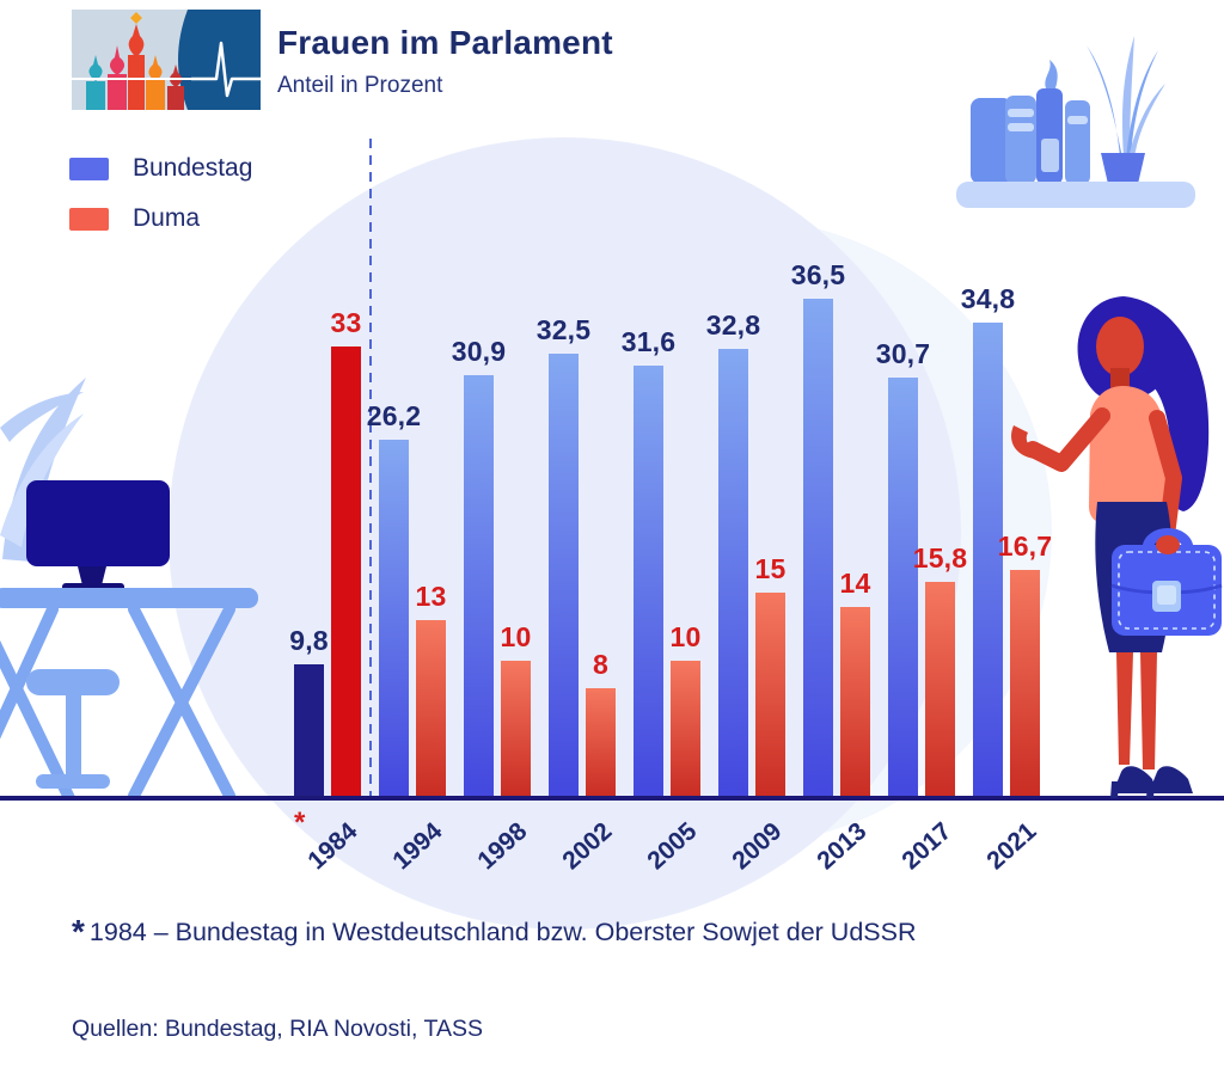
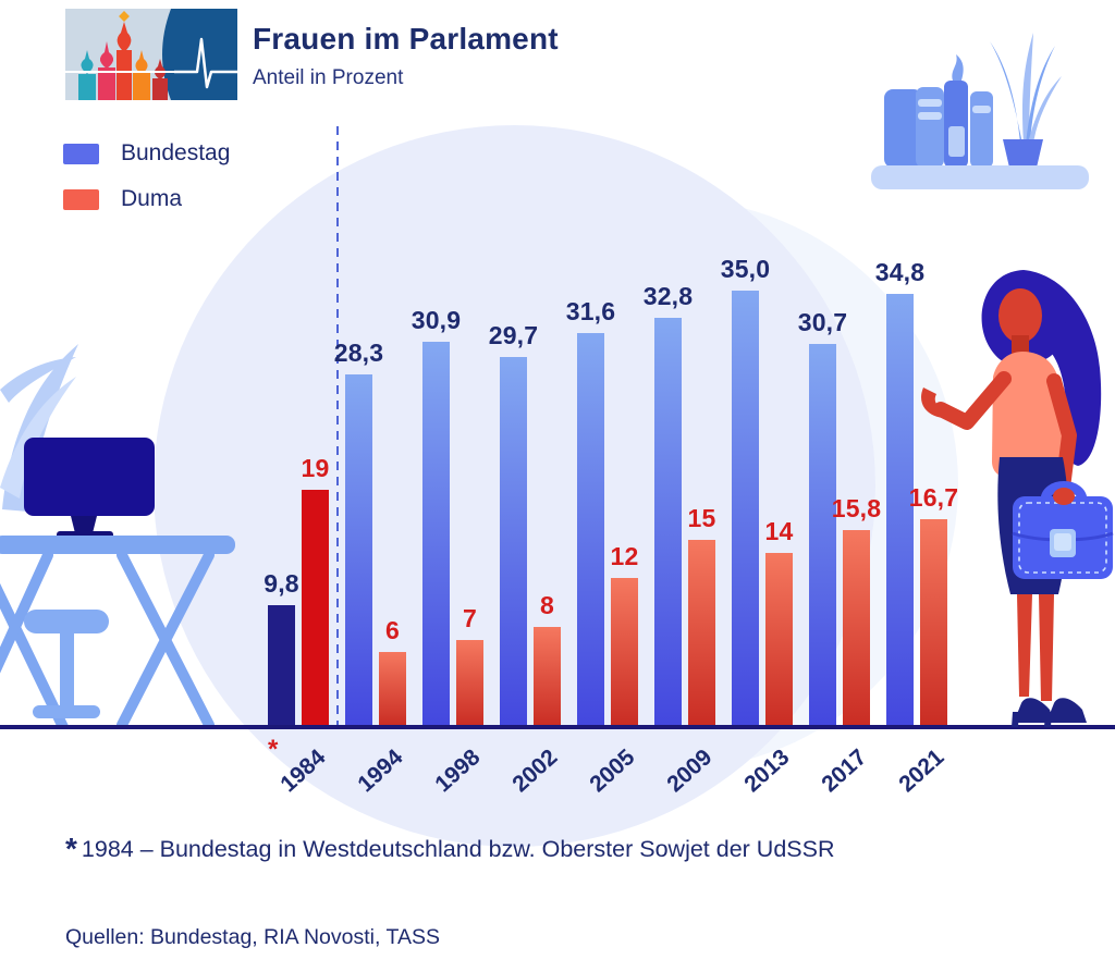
Duma/1984: 33 -> 19
Bundestag/1994: 26,2 -> 28,3
Duma/1994: 13 -> 6
Duma/1998: 10 -> 7
Bundestag/2002: 32,5 -> 29,7
Duma/2005: 10 -> 12
Bundestag/2013: 36,5 -> 35,0
